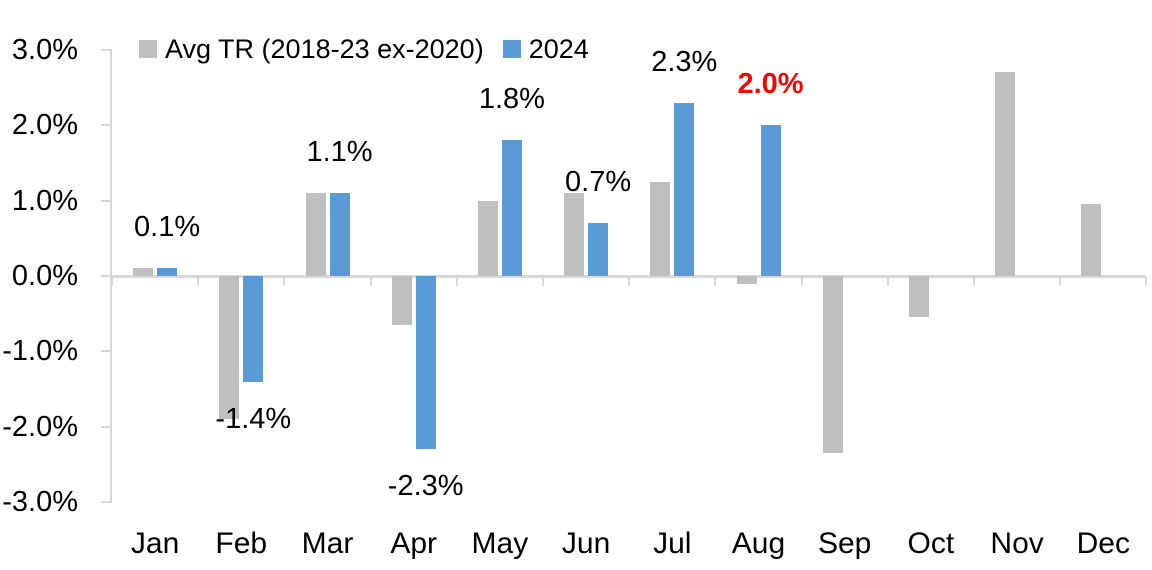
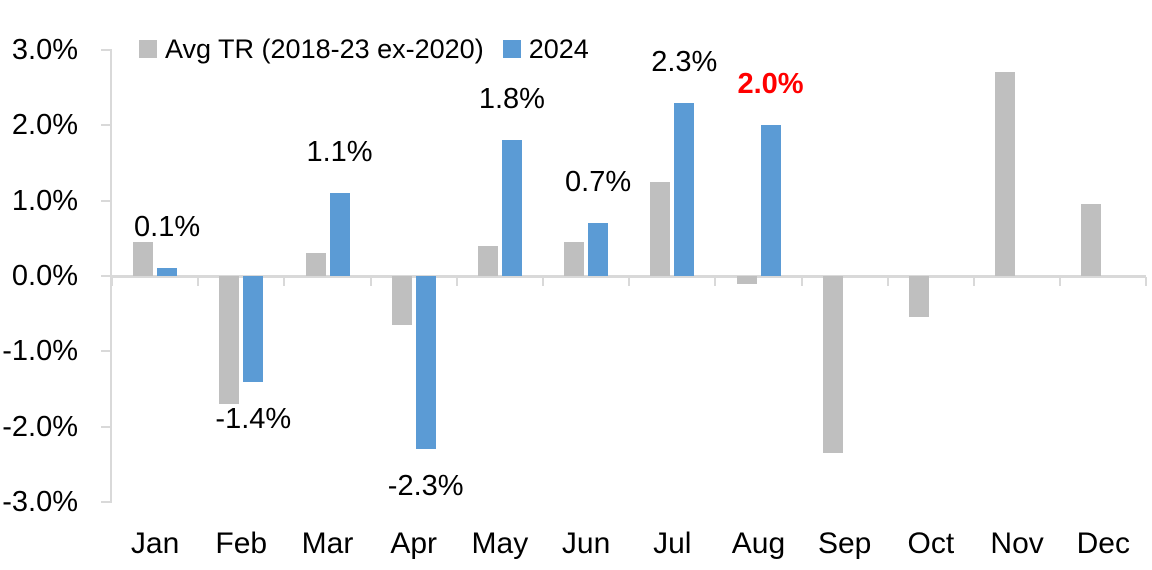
Avg TR (2018-23 ex-2020)/Jan: 0.1% -> 0.5%
Avg TR (2018-23 ex-2020)/Feb: -1.9% -> -1.7%
Avg TR (2018-23 ex-2020)/Mar: 1.1% -> 0.3%
Avg TR (2018-23 ex-2020)/May: 1.0% -> 0.4%
Avg TR (2018-23 ex-2020)/Jun: 1.1% -> 0.5%
